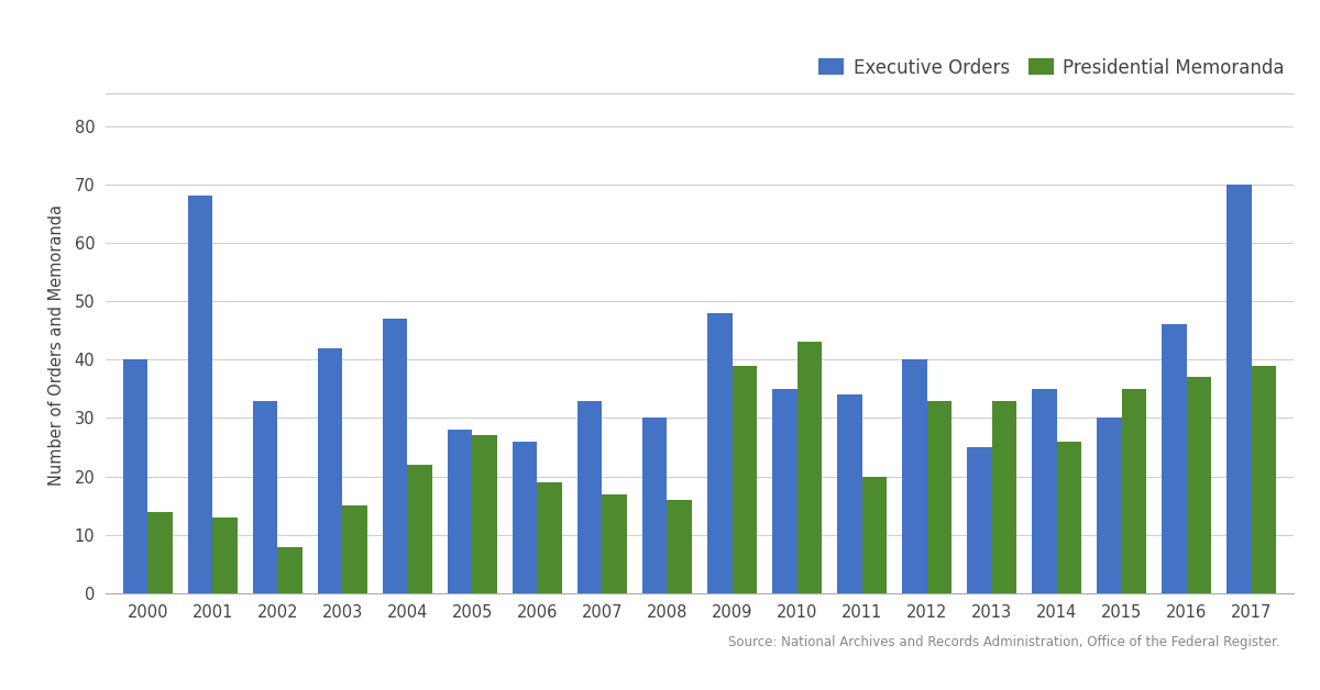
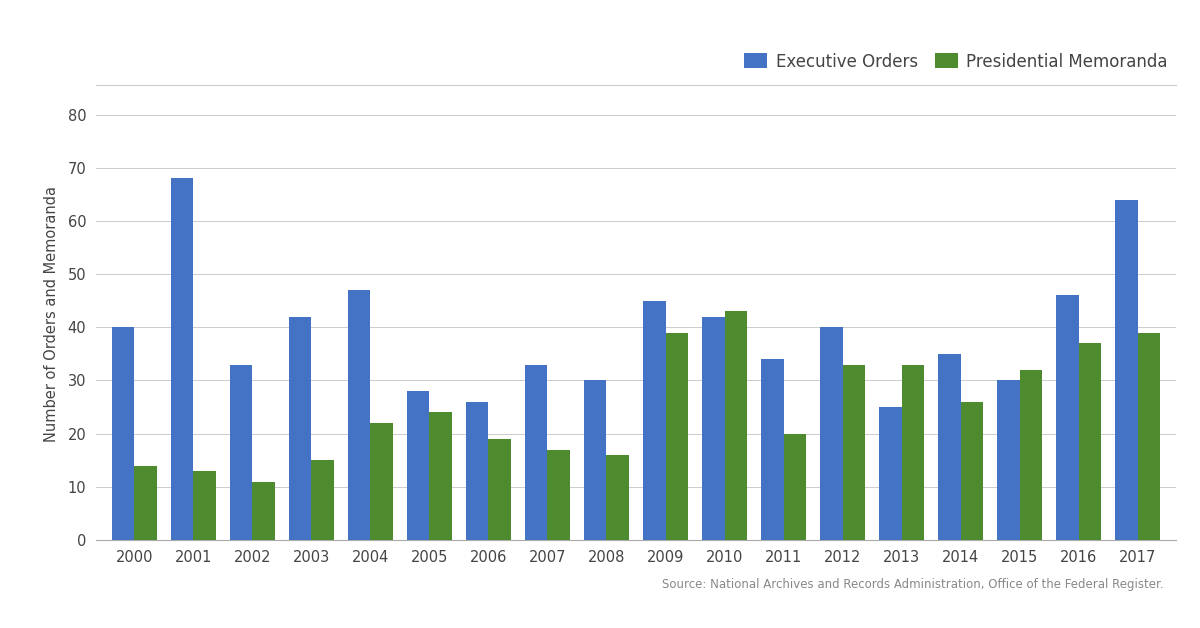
Presidential Memoranda/2002: 8 -> 11
Presidential Memoranda/2005: 27 -> 24
Executive Orders/2009: 48 -> 45
Executive Orders/2010: 35 -> 42
Presidential Memoranda/2015: 35 -> 32
Executive Orders/2017: 70 -> 64
